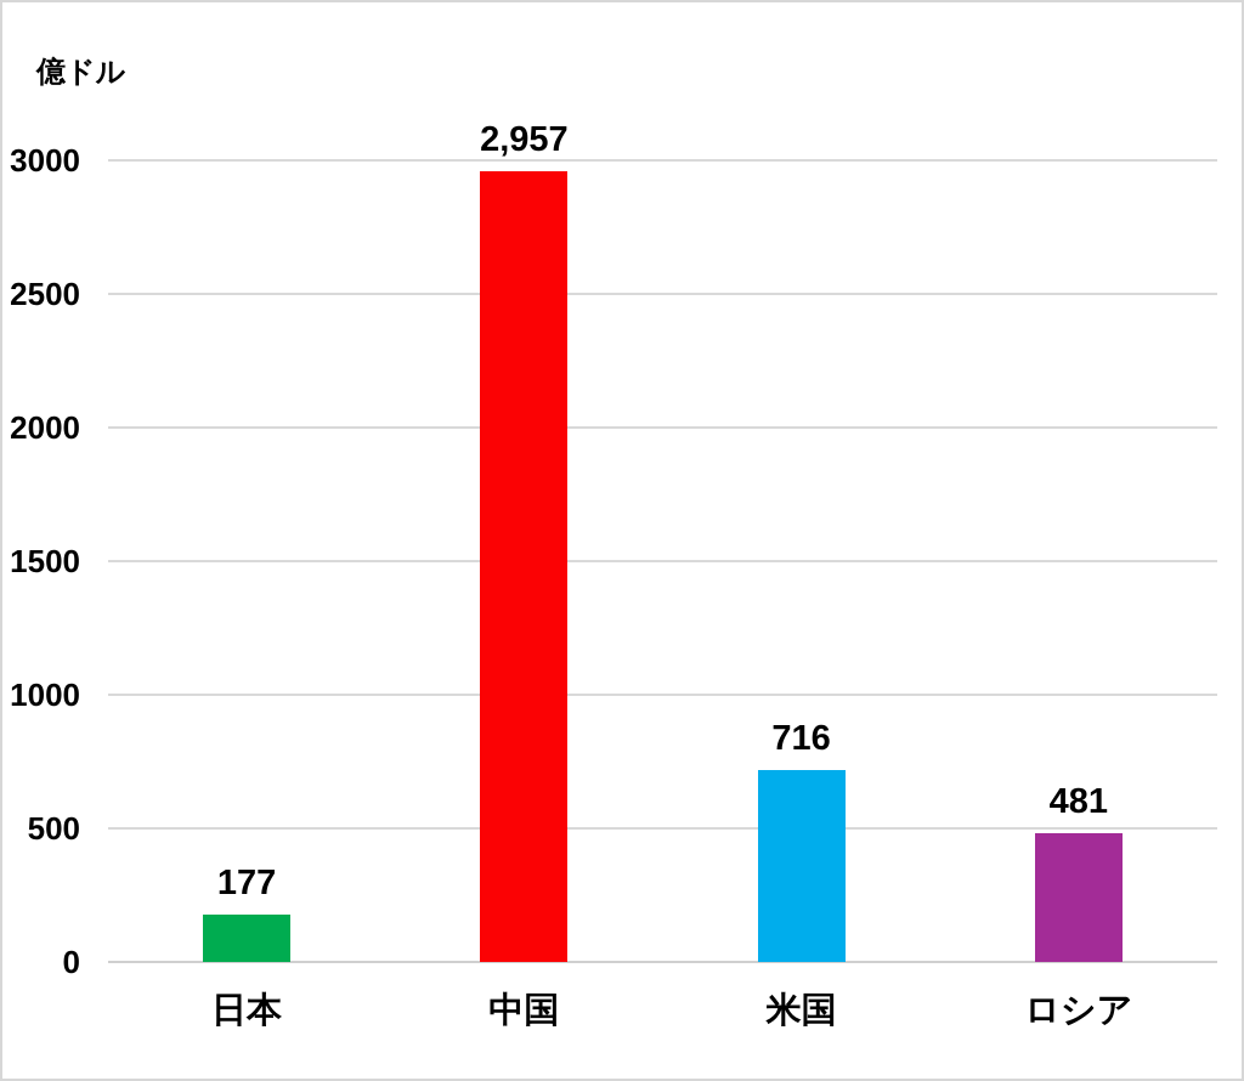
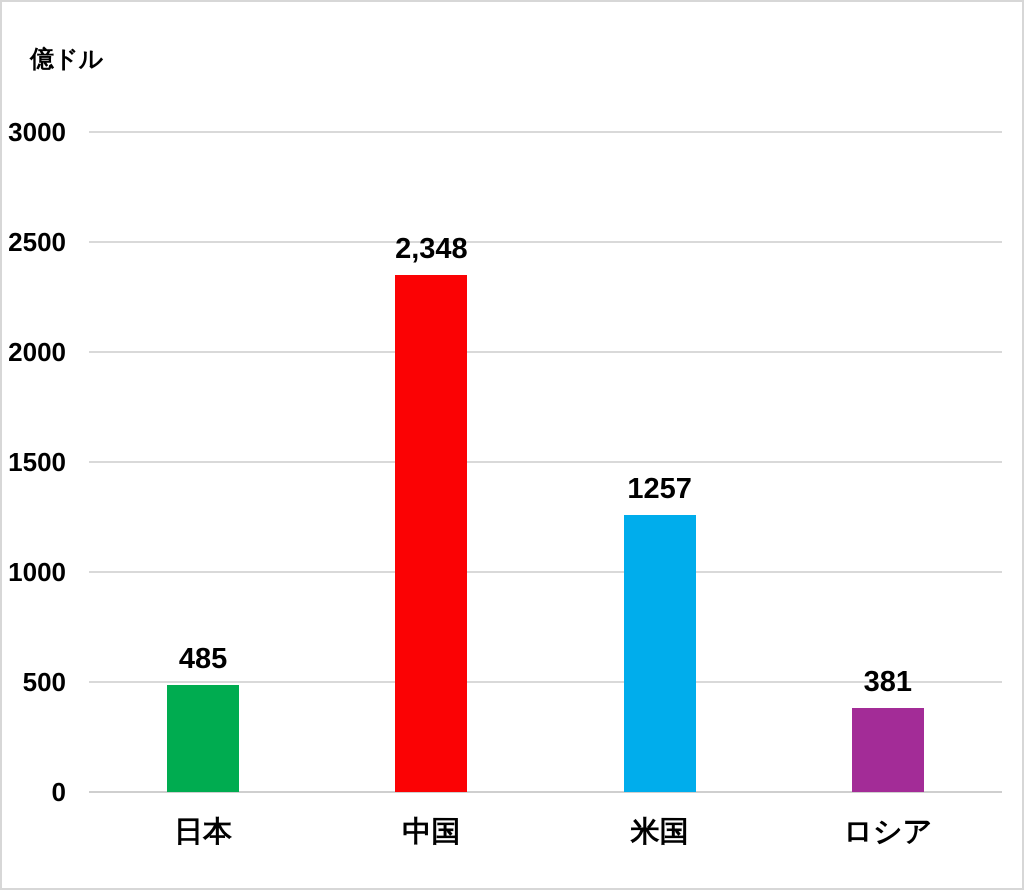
日本: 177 -> 485
中国: 2,957 -> 2,348
米国: 716 -> 1257
ロシア: 481 -> 381
